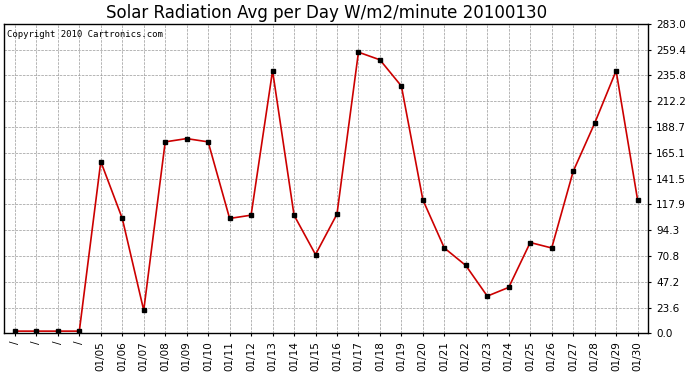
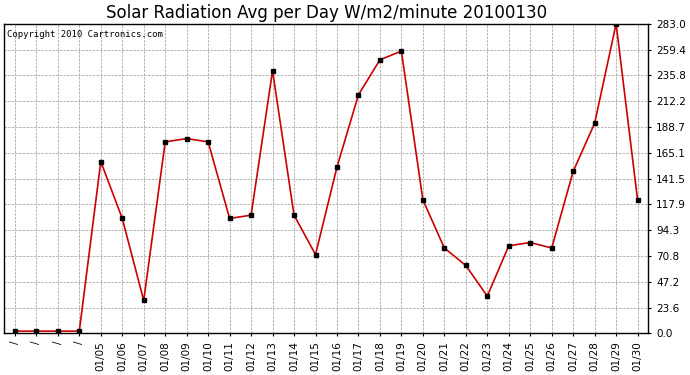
01/07: 21 -> 30
01/16: 109 -> 152
01/17: 257 -> 218
01/19: 226 -> 258
01/24: 42 -> 80
01/29: 240 -> 283
